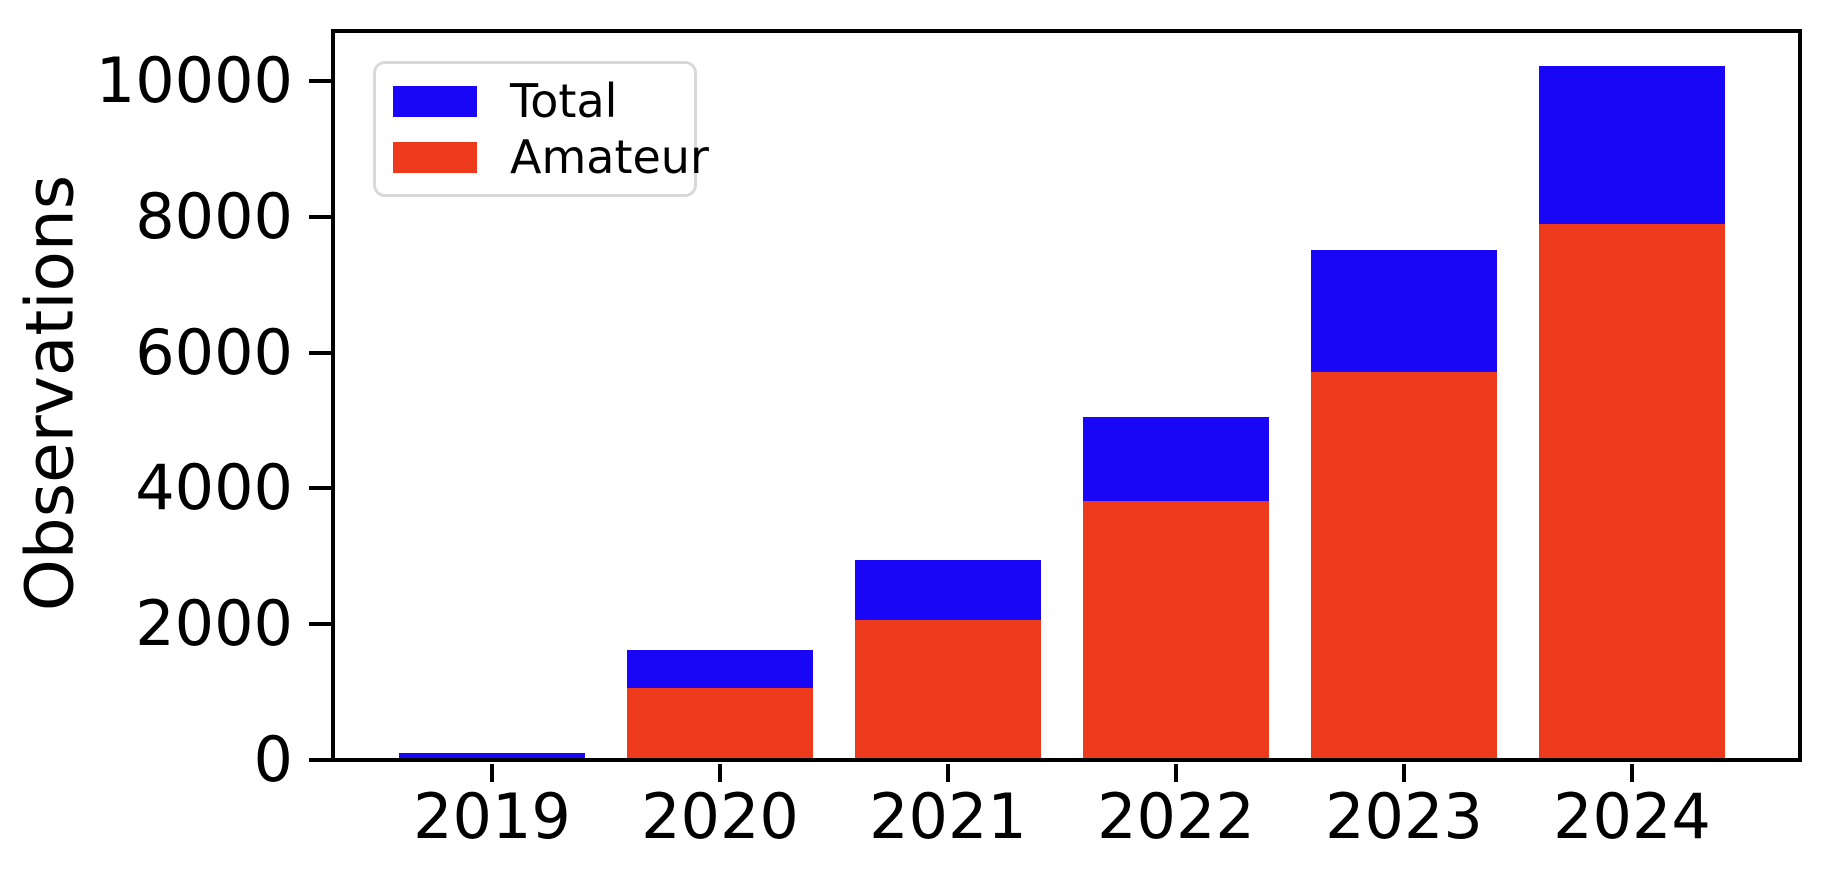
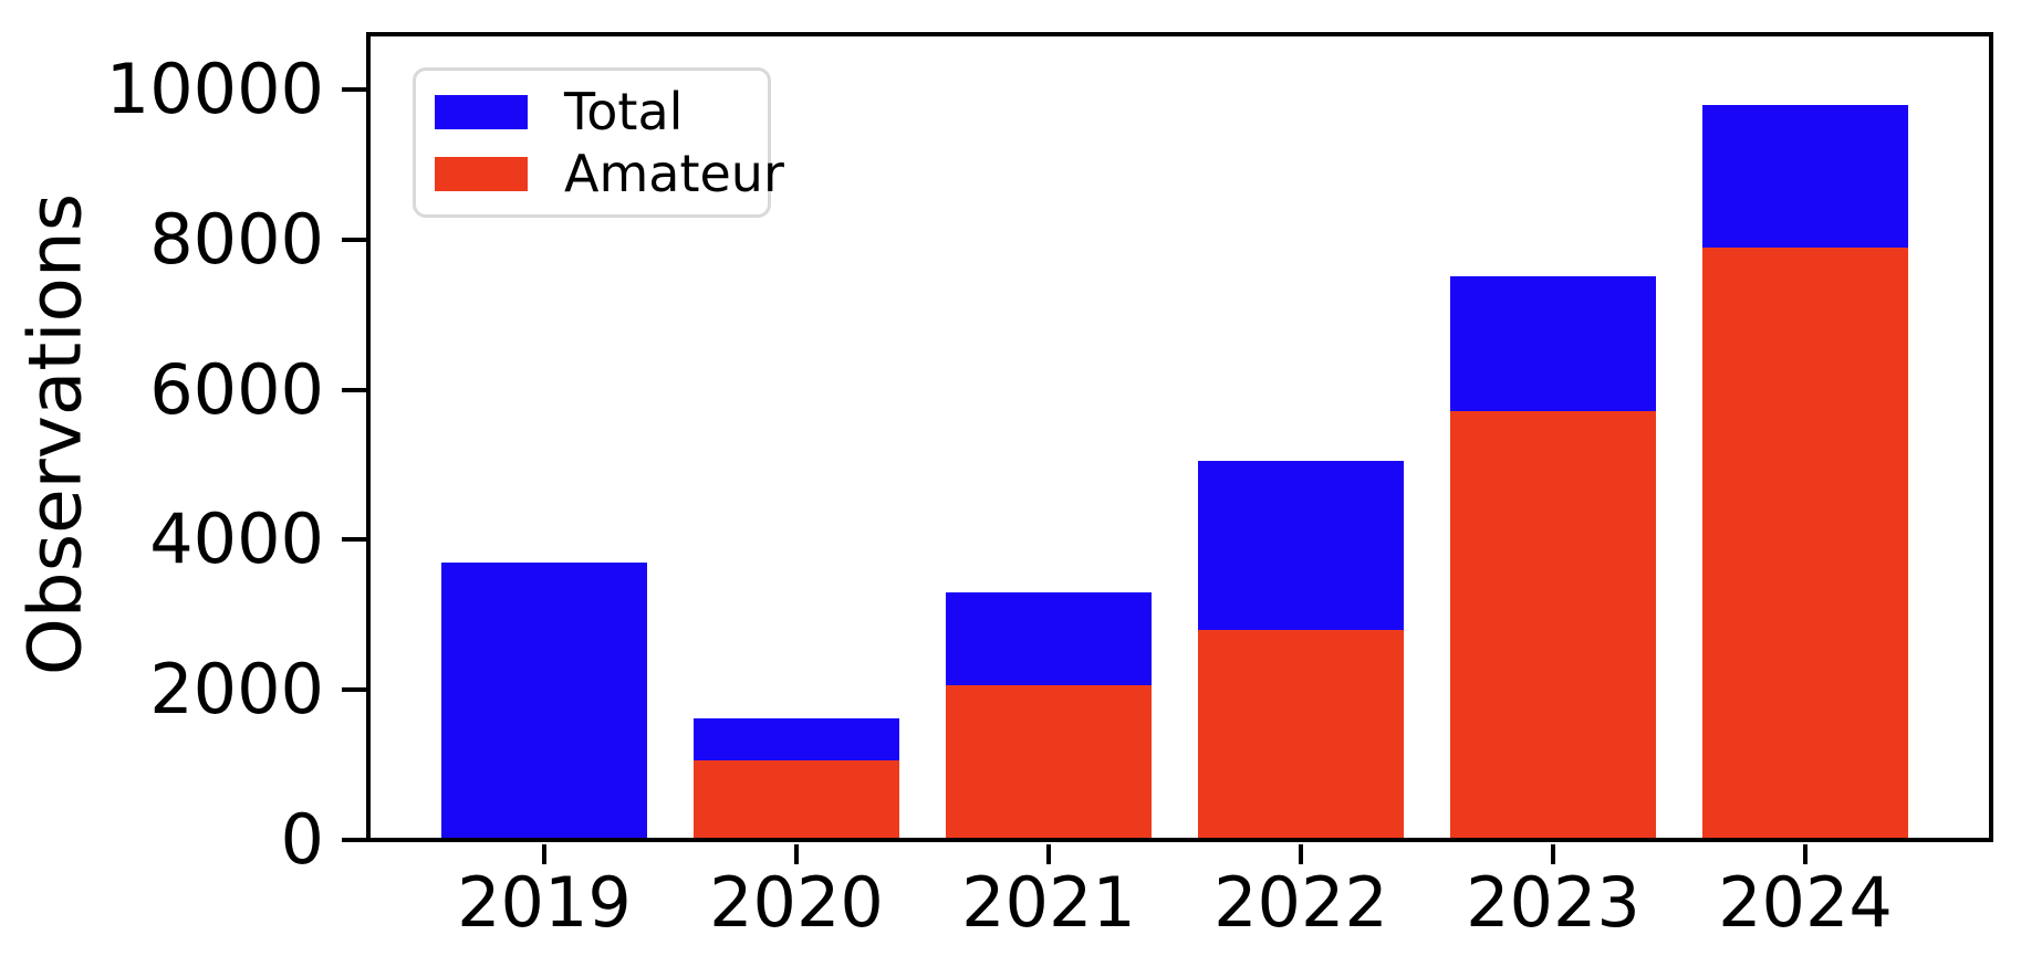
Total/2019: 100 -> 3700
Total/2021: 3000 -> 3300
Amateur/2022: 3800 -> 2800
Total/2024: 10200 -> 9800
